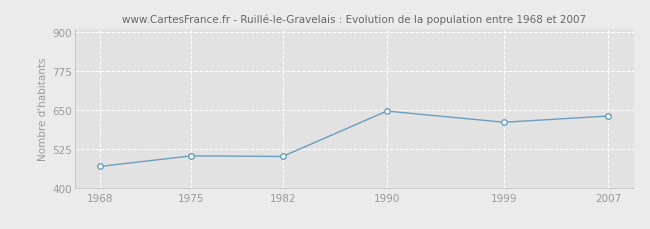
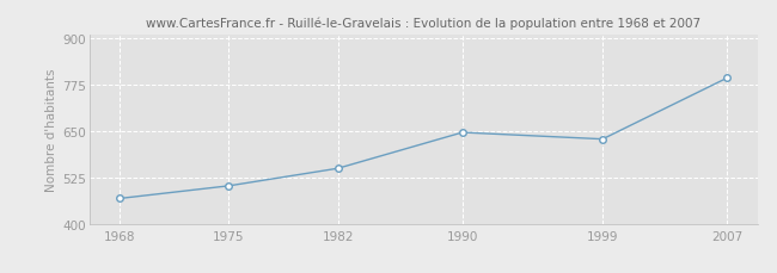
1982: 500 -> 549
1999: 610 -> 628
2007: 630 -> 793
